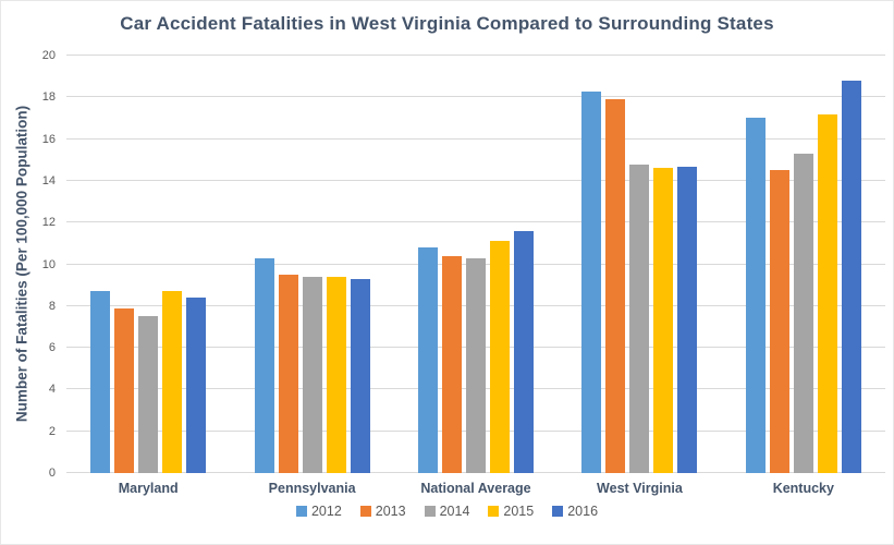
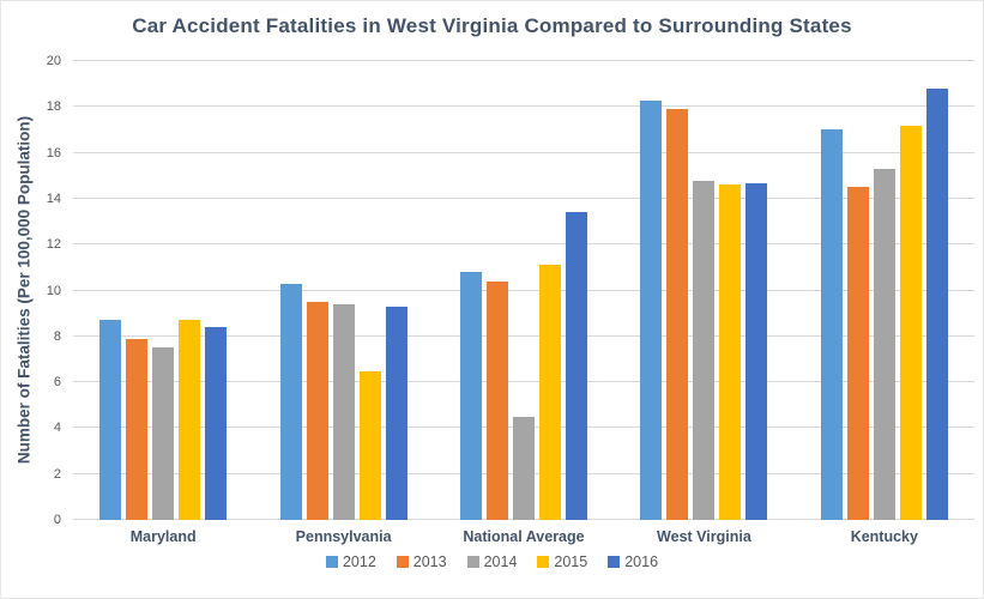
2015/Pennsylvania: 9.4 -> 6.5
2014/National Average: 10.3 -> 4.5
2016/National Average: 11.6 -> 13.4
